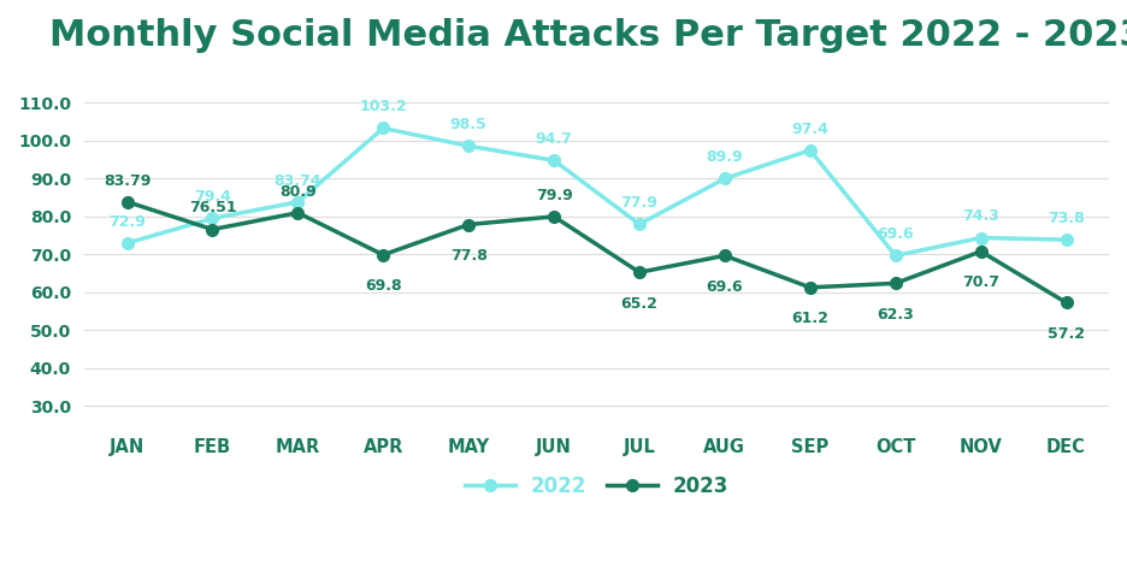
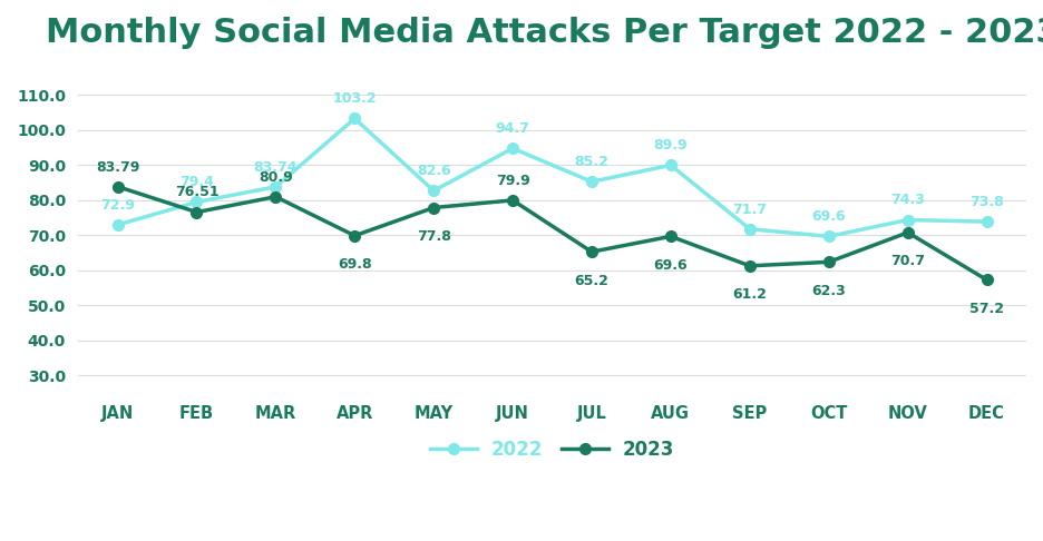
2022/MAY: 98.5 -> 82.6
2022/JUL: 77.9 -> 85.2
2022/SEP: 97.4 -> 71.7
